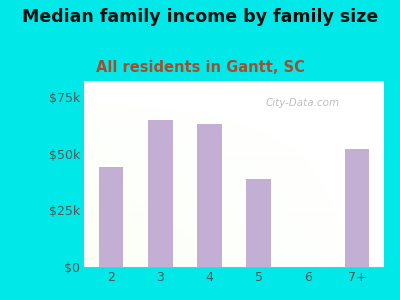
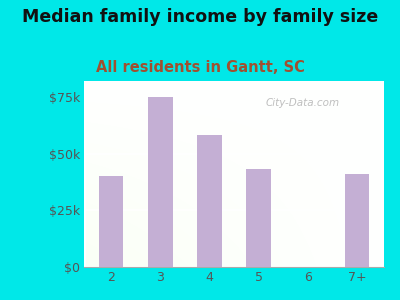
2: $44k -> $40k
3: $65k -> $75k
4: $63k -> $58k
5: $39k -> $43k
7+: $52k -> $41k
